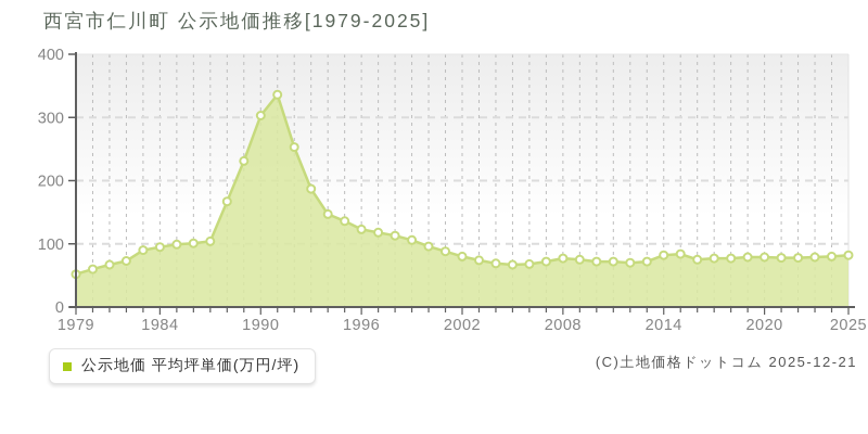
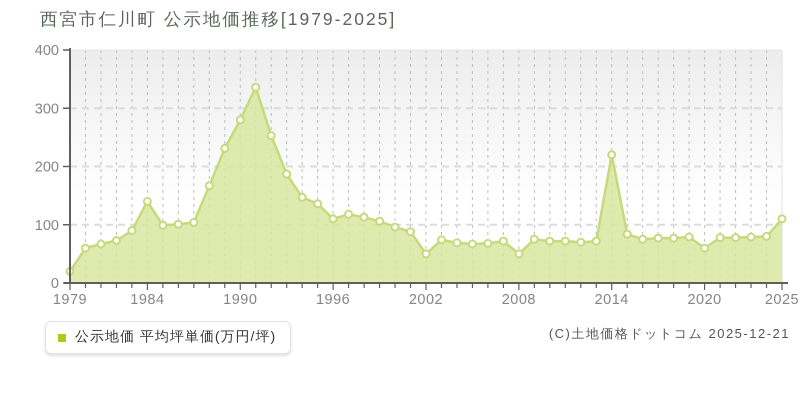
1979: 50 -> 20
1984: 100 -> 140
1990: 300 -> 280
1996: 120 -> 110
2002: 80 -> 50
2008: 80 -> 50
2014: 80 -> 220
2020: 80 -> 60
2025: 80 -> 110
